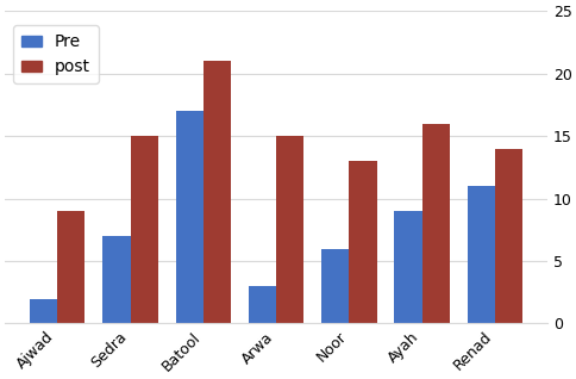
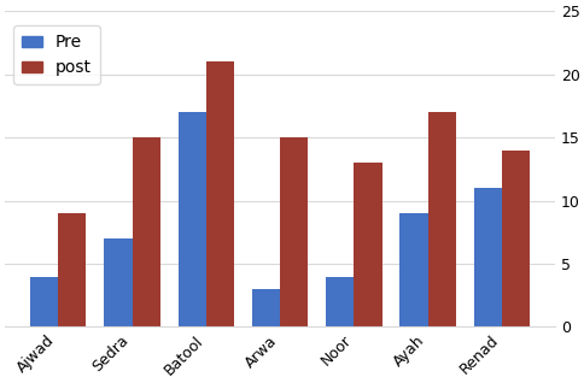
Pre/Ajwad: 2 -> 4
Pre/Noor: 6 -> 4
post/Ayah: 16 -> 17
